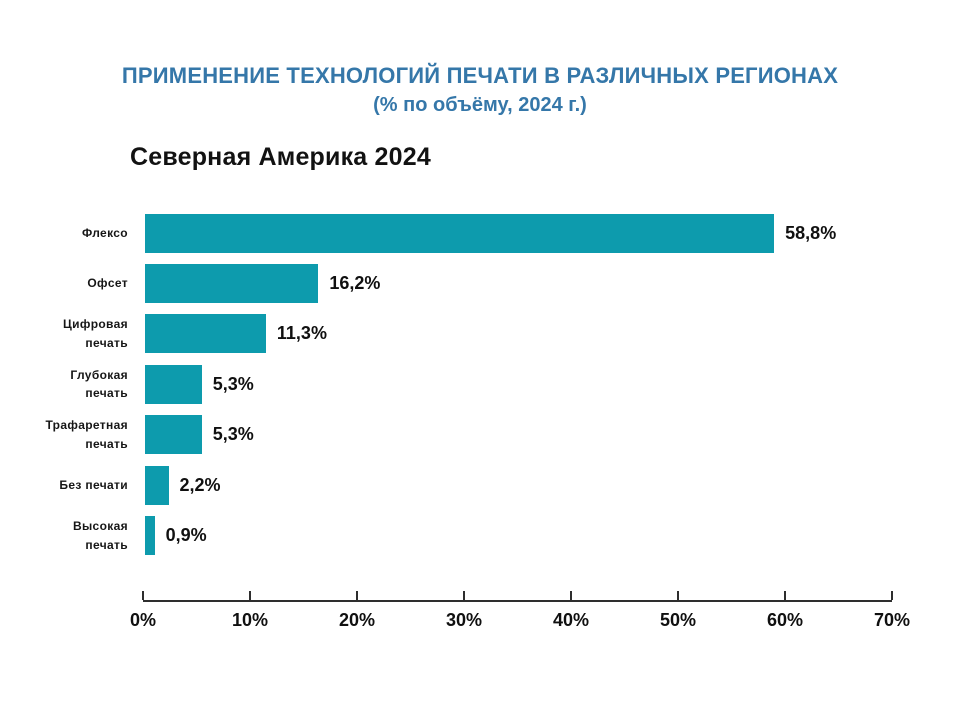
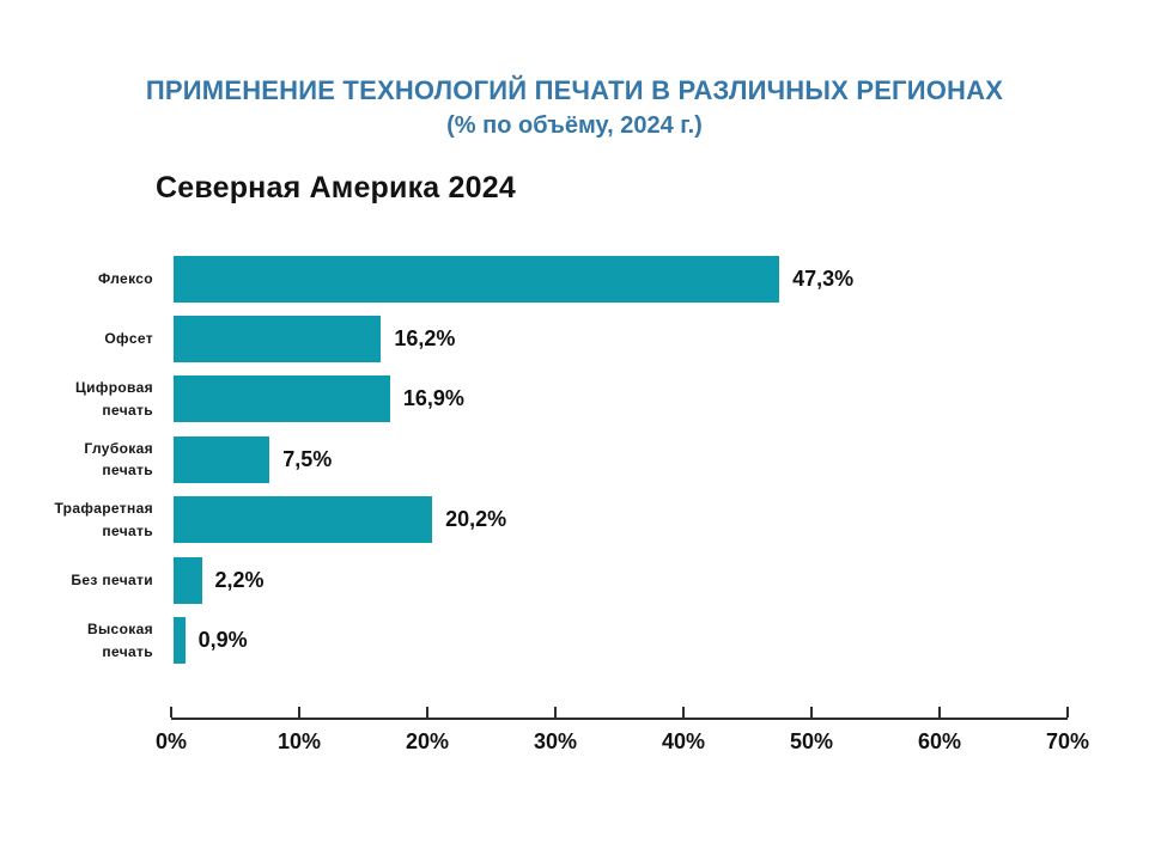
Флексо: 58,8% -> 47,3%
Цифровая печать: 11,3% -> 16,9%
Глубокая печать: 5,3% -> 7,5%
Трафаретная печать: 5,3% -> 20,2%
